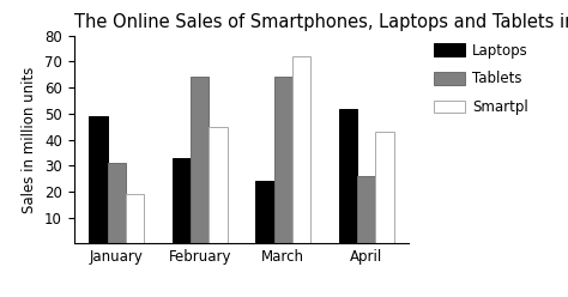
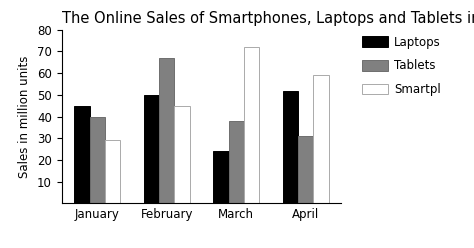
Laptops/January: 49 -> 45
Tablets/January: 31 -> 40
Smartpl/January: 19 -> 29
Laptops/February: 33 -> 50
Tablets/February: 64 -> 67
Tablets/March: 64 -> 38
Tablets/April: 26 -> 31
Smartpl/April: 43 -> 59
